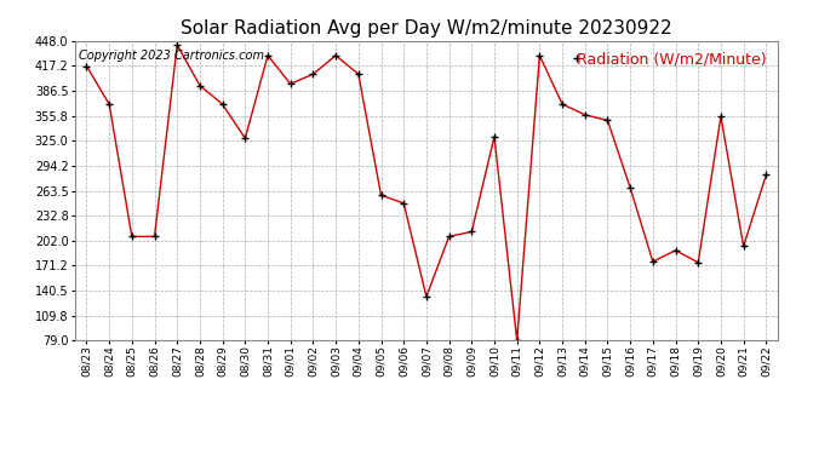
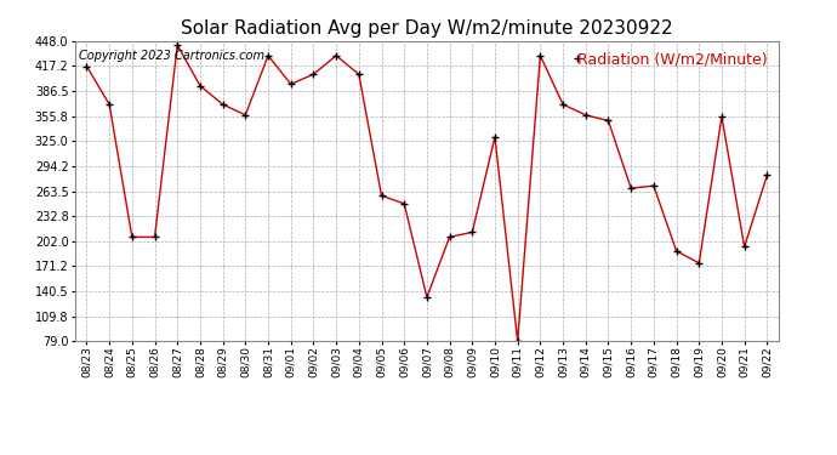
08/30: 328 -> 357
09/17: 176 -> 270
